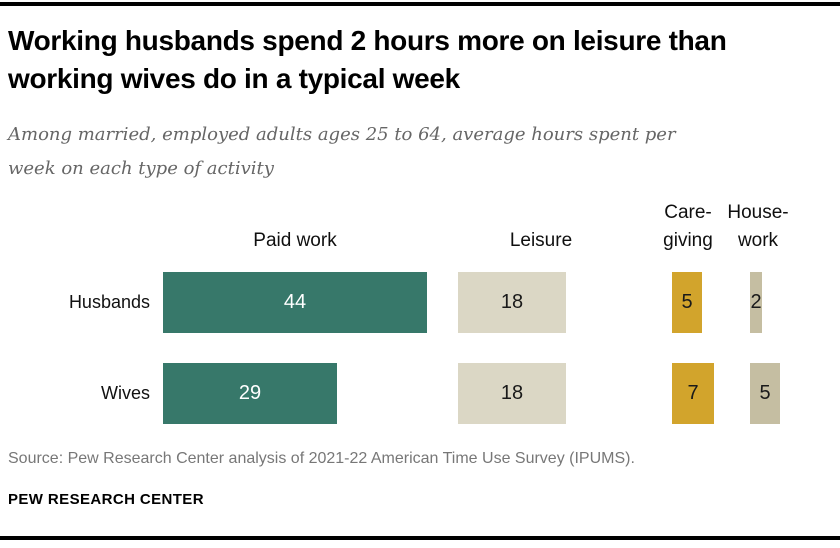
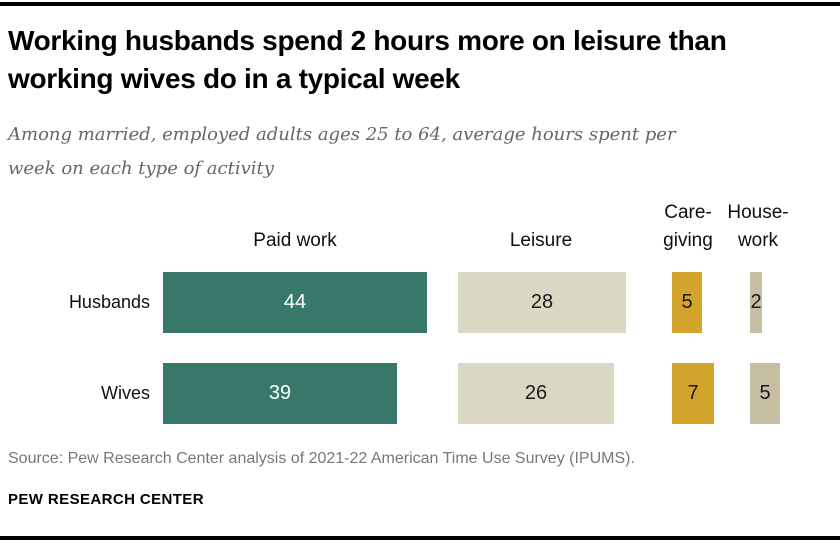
Leisure/Husbands: 18 -> 28
Paid work/Wives: 29 -> 39
Leisure/Wives: 18 -> 26
